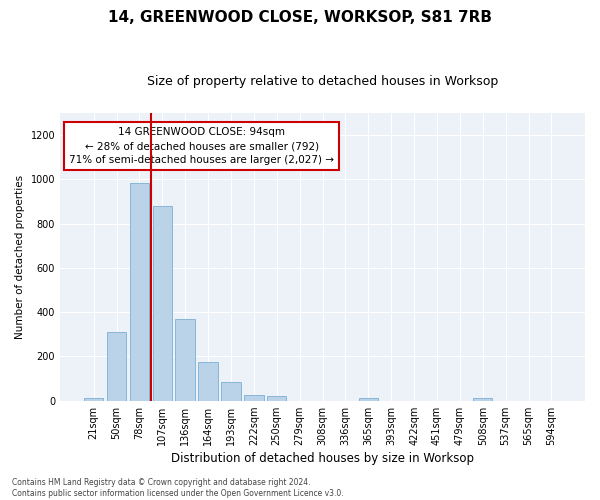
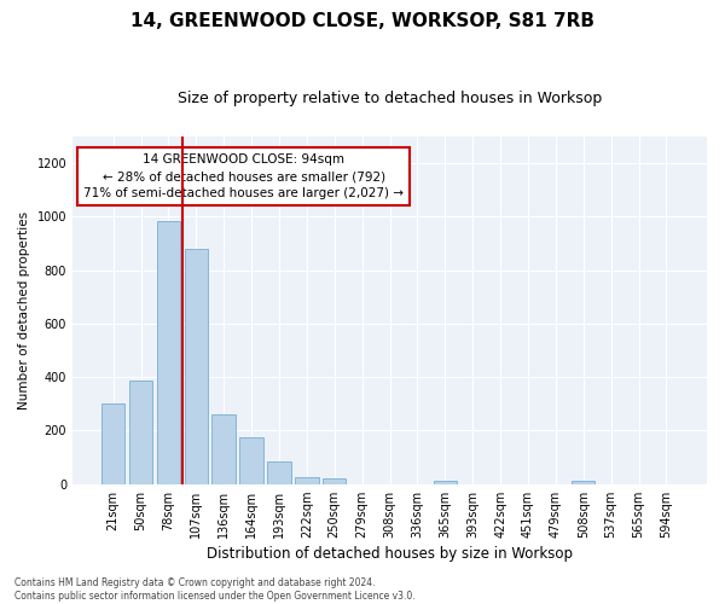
21sqm: 12 -> 300
50sqm: 310 -> 385
136sqm: 370 -> 260
